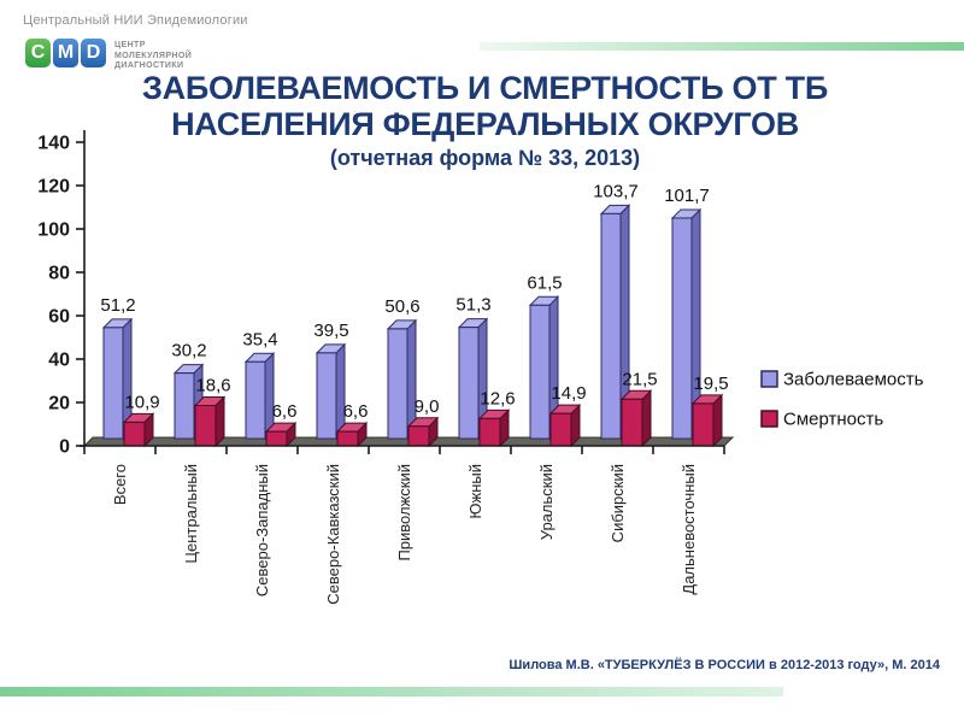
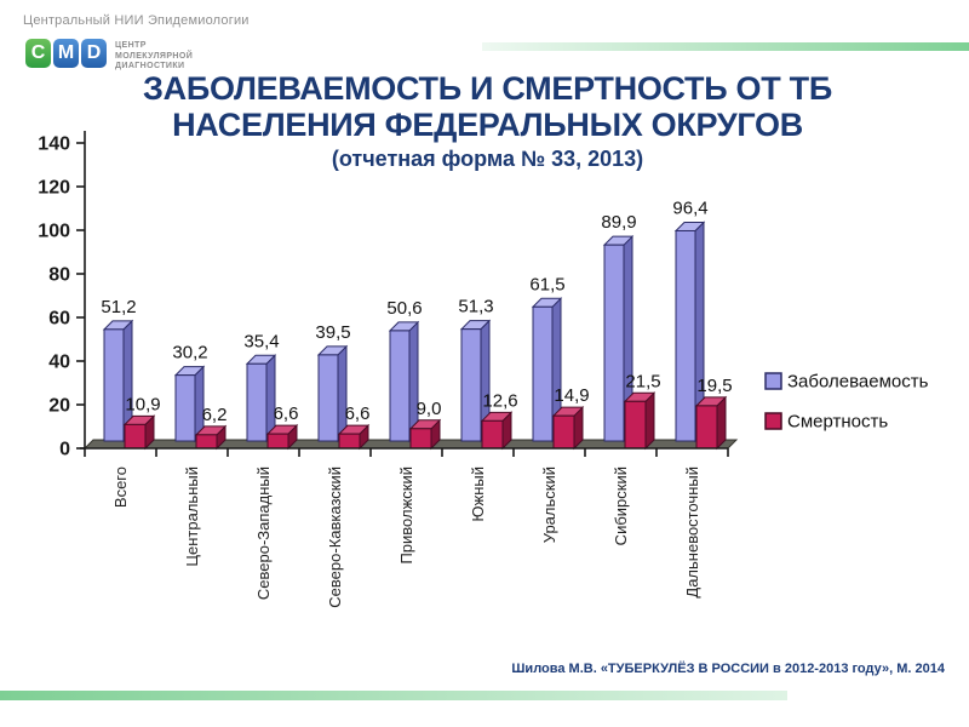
Смертность/Центральный: 18,6 -> 6,2
Заболеваемость/Сибирский: 103,7 -> 89,9
Заболеваемость/Дальневосточный: 101,7 -> 96,4
